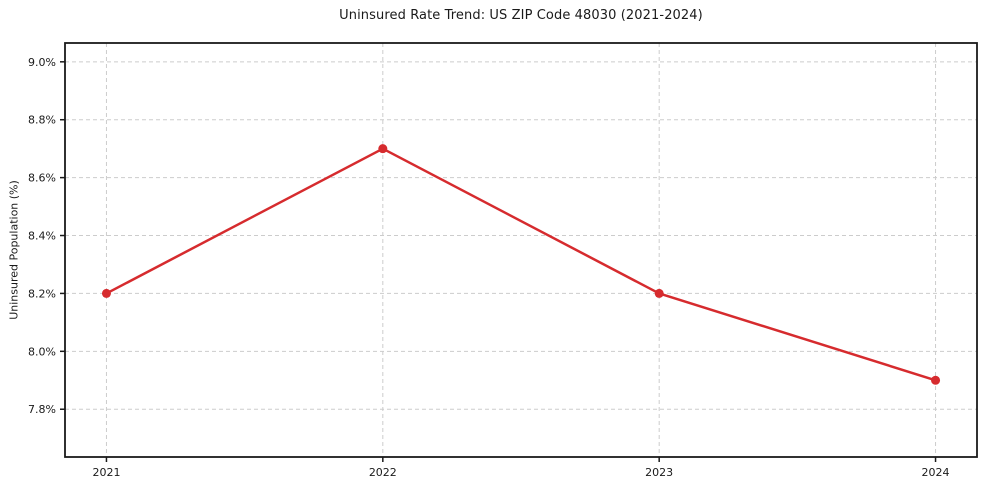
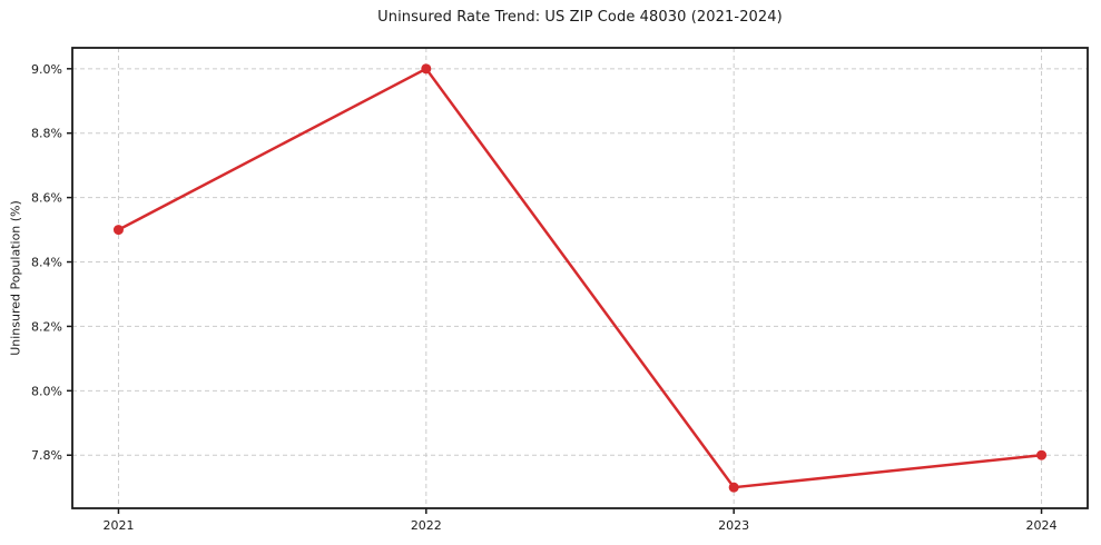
2021: 8.2% -> 8.5%
2022: 8.7% -> 9.0%
2023: 8.2% -> 7.7%
2024: 7.9% -> 7.8%
